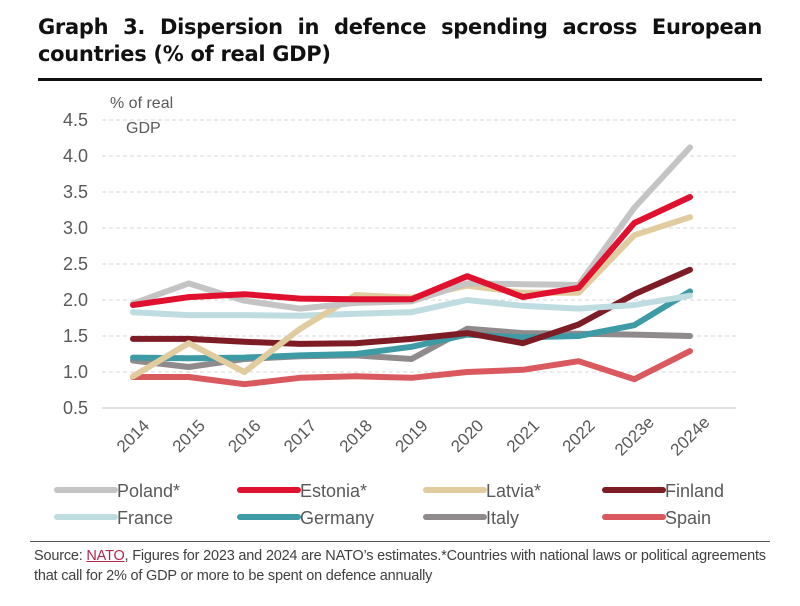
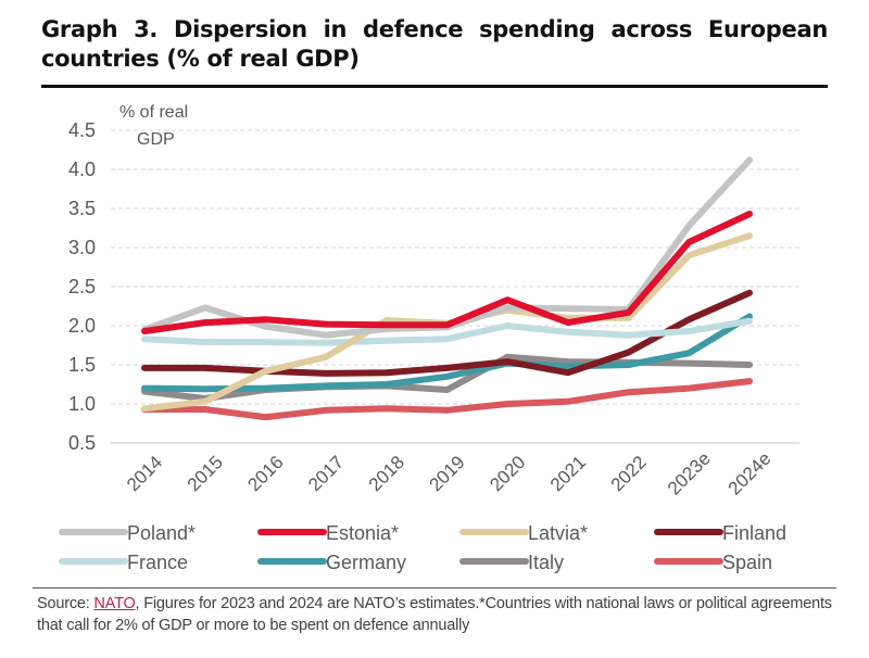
Latvia*/2015: 1.4 -> 1.0
Latvia*/2016: 1.0 -> 1.4
Spain/2023e: 0.9 -> 1.2
